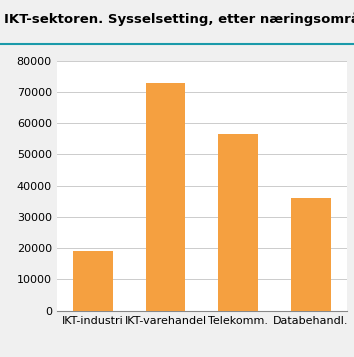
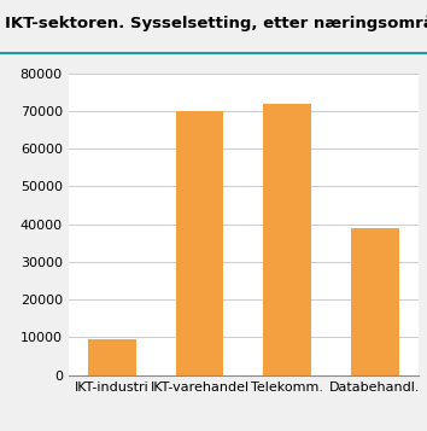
IKT-industri: 19000 -> 9500
IKT-varehandel: 73000 -> 70000
Telekomm.: 56500 -> 72000
Databehandl.: 36000 -> 39000
